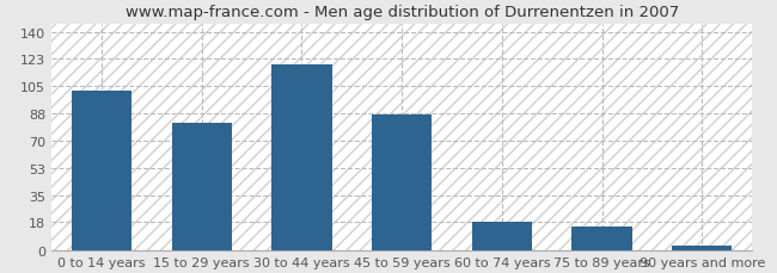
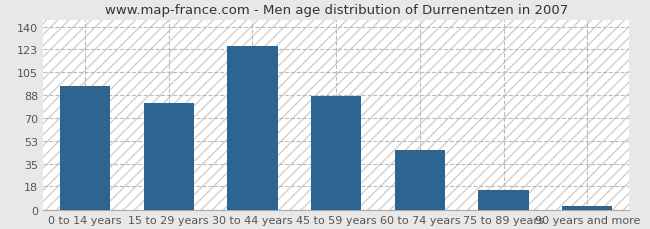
0 to 14 years: 102 -> 95
30 to 44 years: 119 -> 125
60 to 74 years: 18 -> 46
